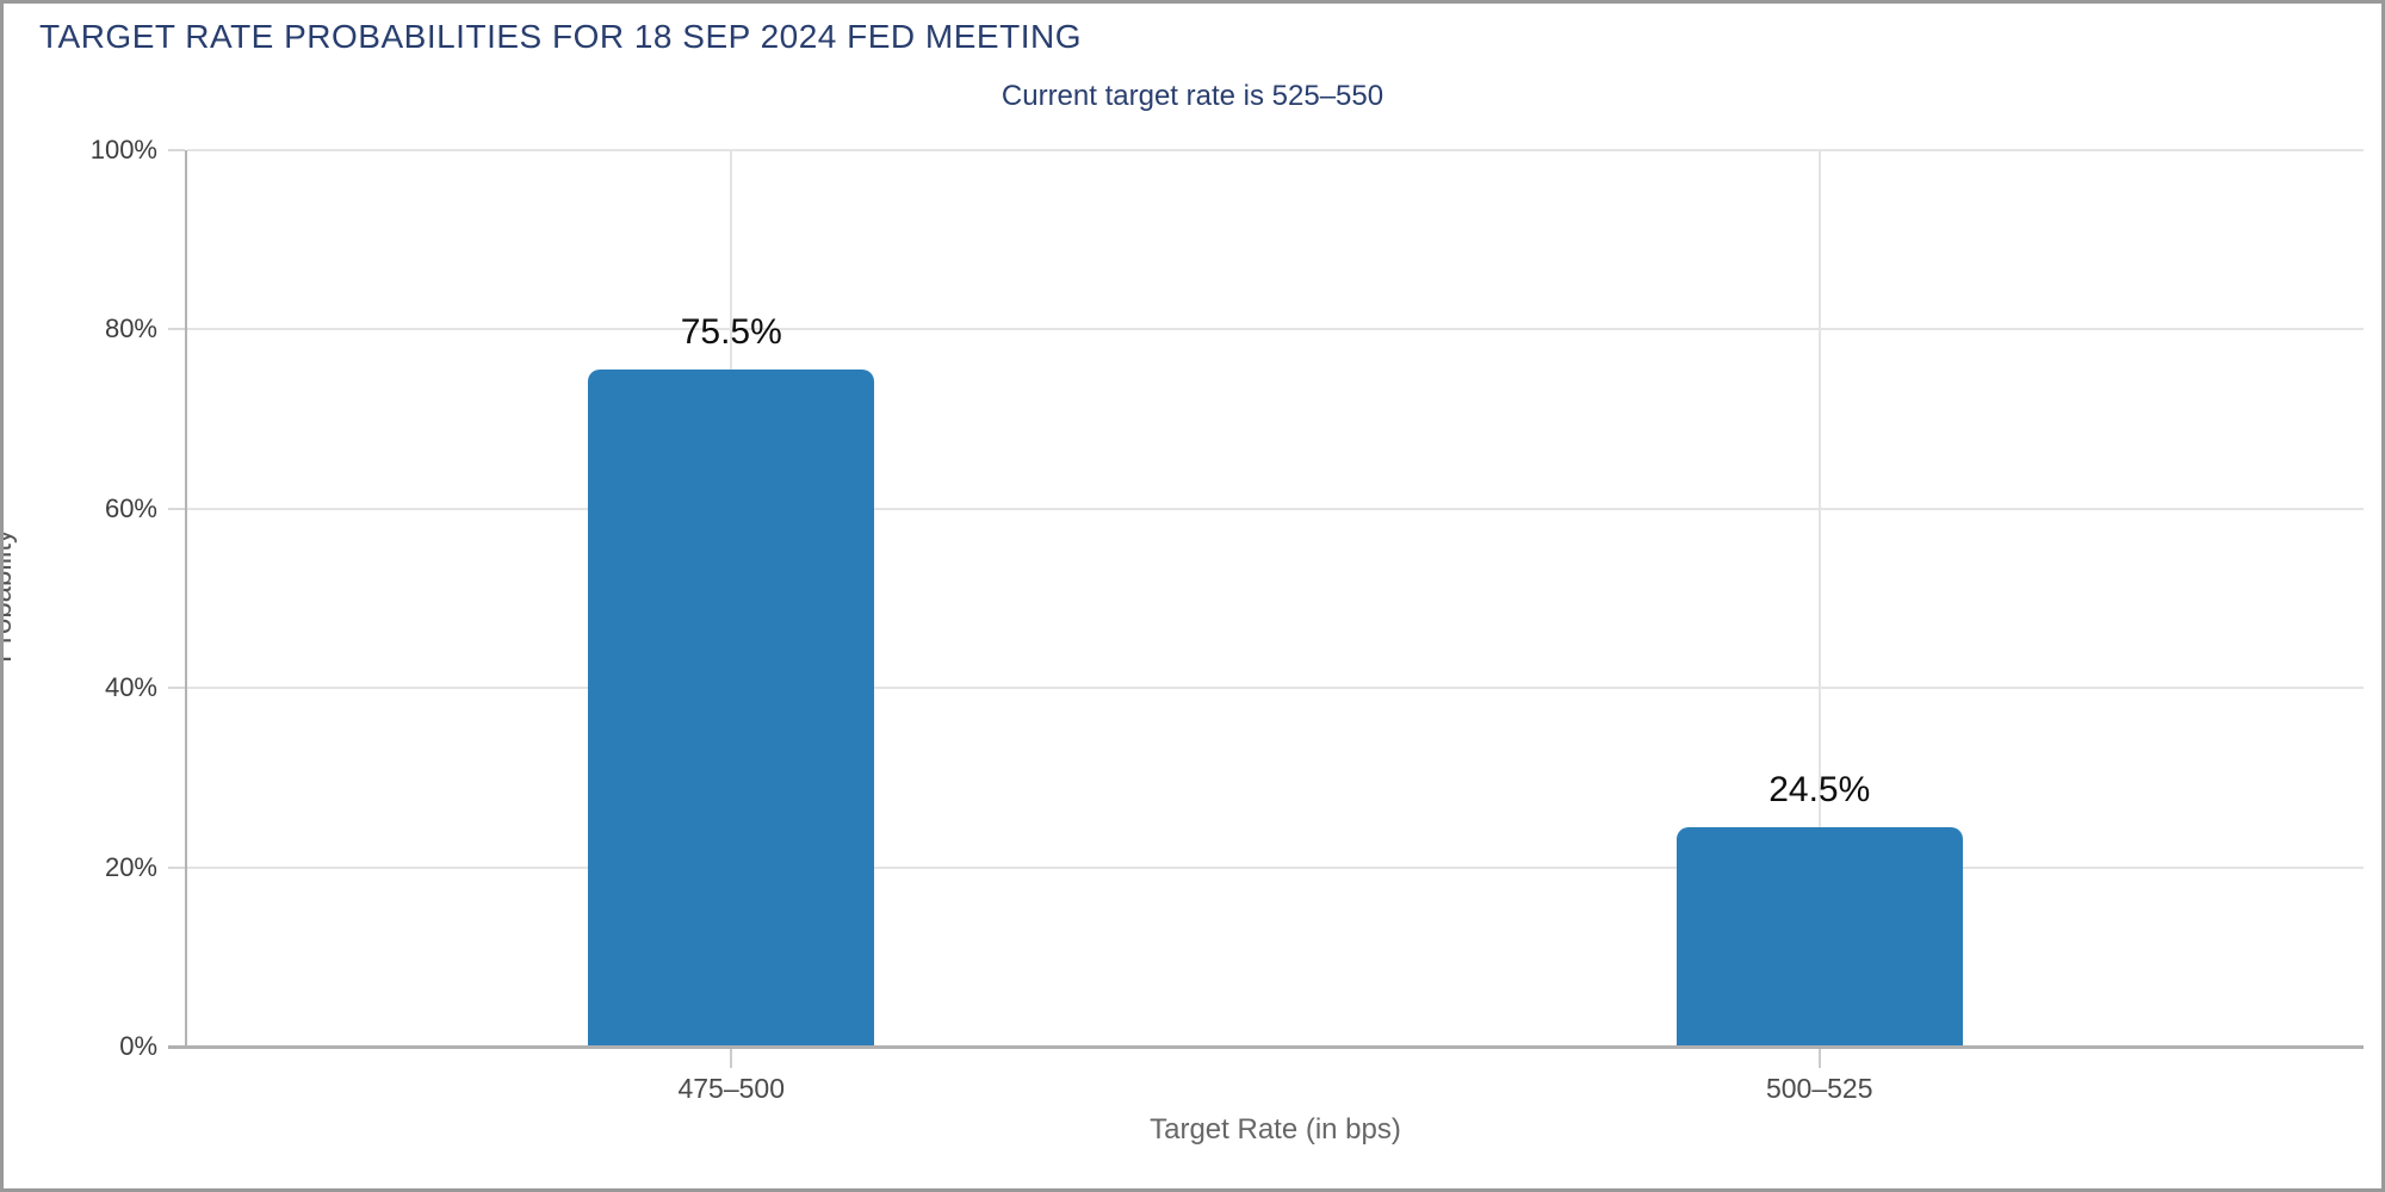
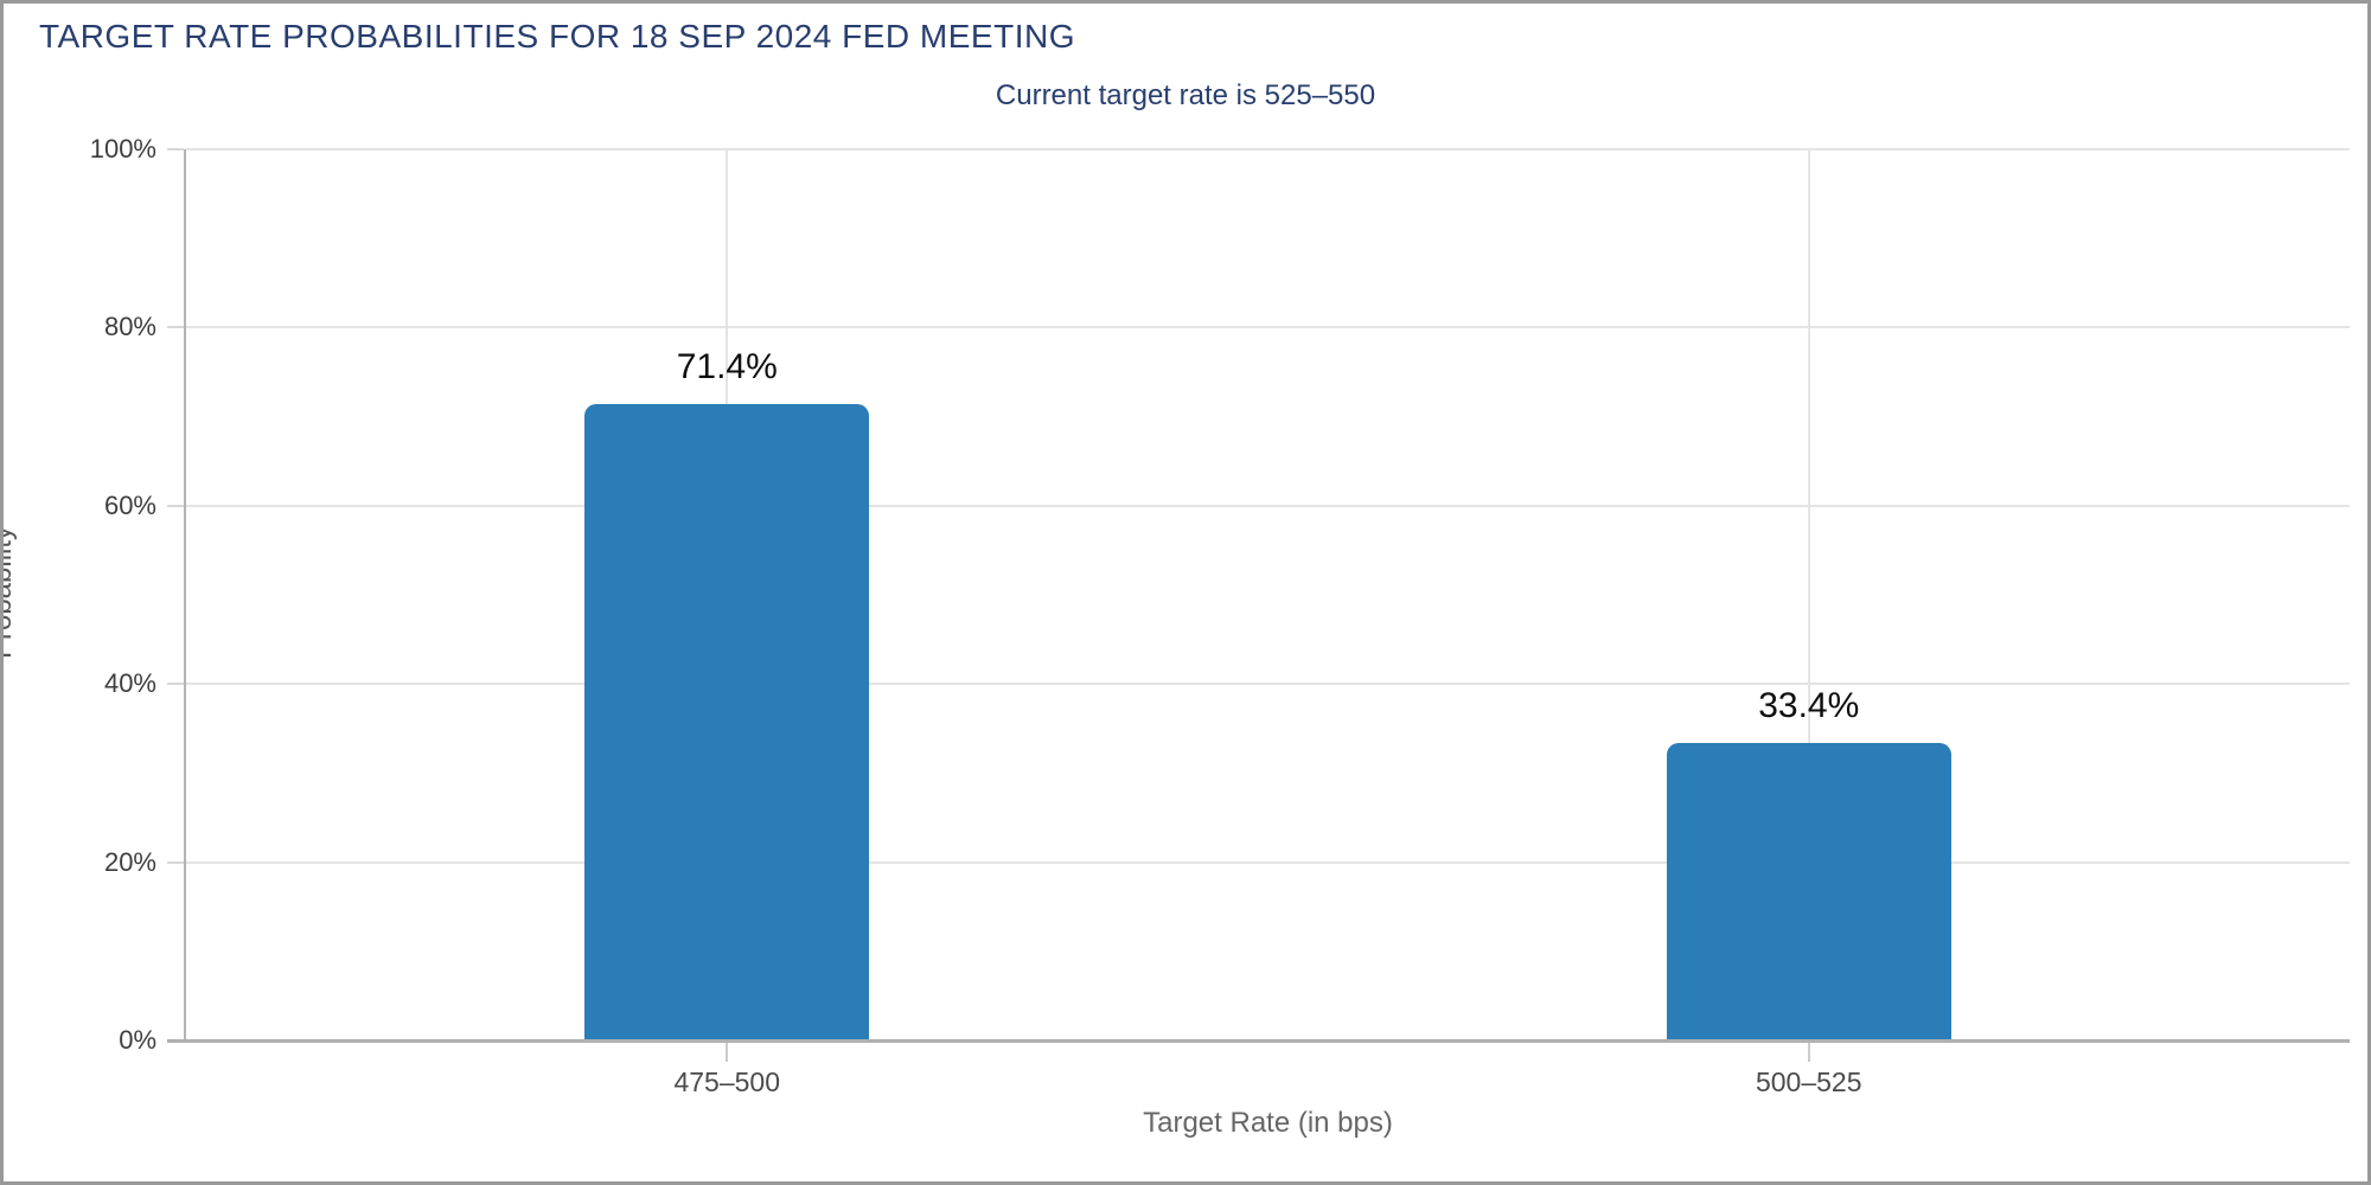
475–500: 75.5% -> 71.4%
500–525: 24.5% -> 33.4%
